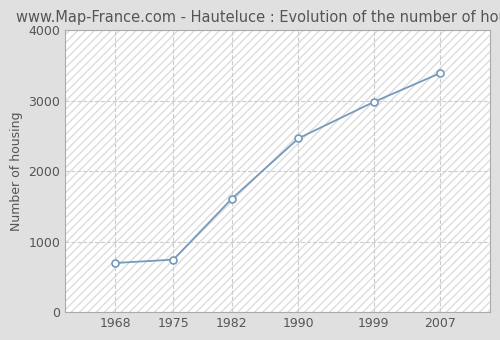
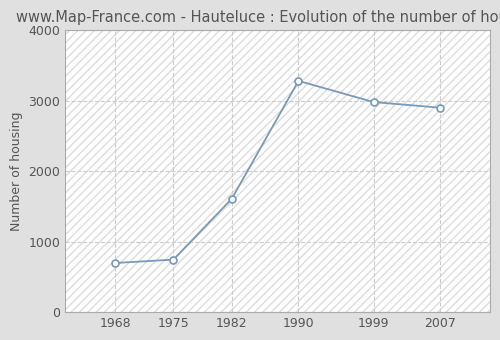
1990: 2470 -> 3280
2007: 3390 -> 2900
